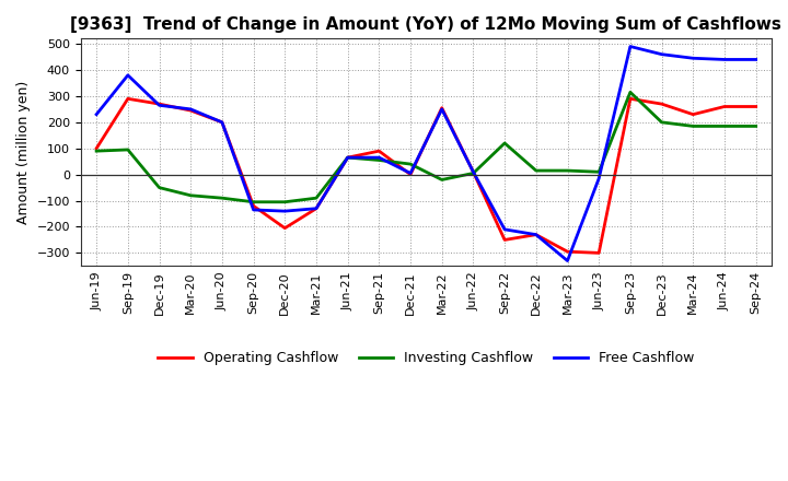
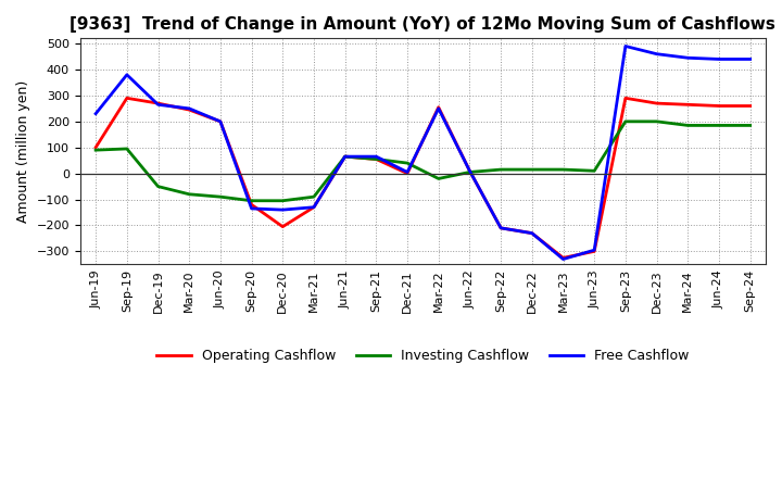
Operating Cashflow/Sep-21: 90 -> 55
Operating Cashflow/Sep-22: -250 -> -210
Investing Cashflow/Sep-22: 120 -> 15
Operating Cashflow/Mar-23: -295 -> -325
Free Cashflow/Jun-23: -15 -> -295
Investing Cashflow/Sep-23: 315 -> 200
Operating Cashflow/Mar-24: 230 -> 265
